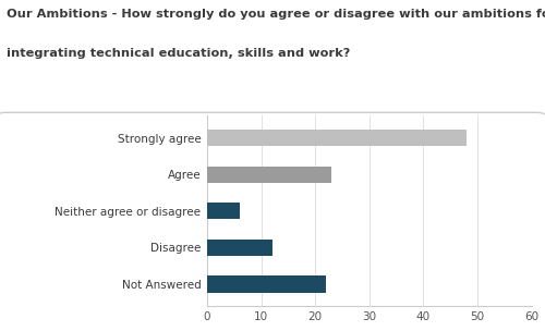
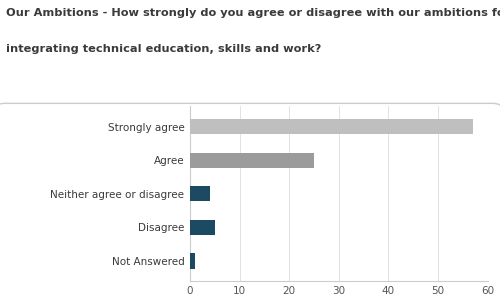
Strongly agree: 48 -> 57
Agree: 23 -> 25
Neither agree or disagree: 6 -> 4
Disagree: 12 -> 5
Not Answered: 22 -> 1
